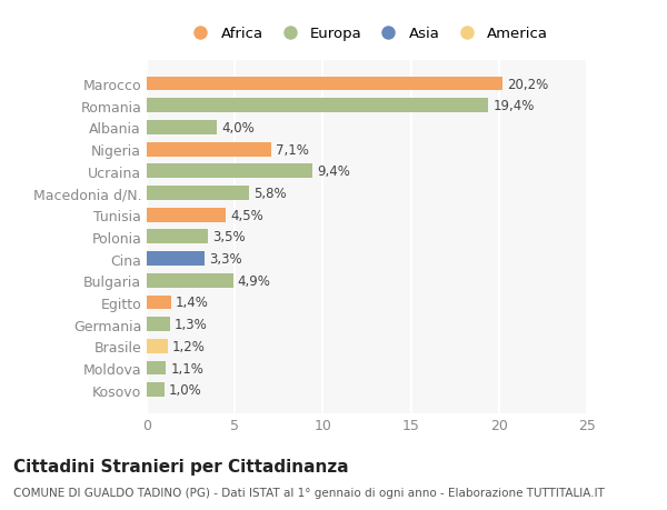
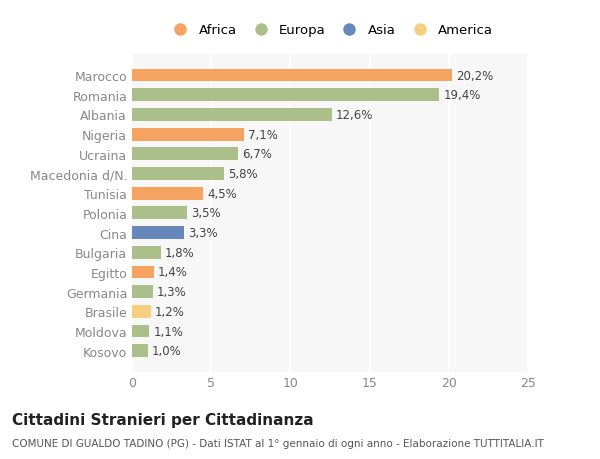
Albania: 4,0% -> 12,6%
Ucraina: 9,4% -> 6,7%
Bulgaria: 4,9% -> 1,8%
